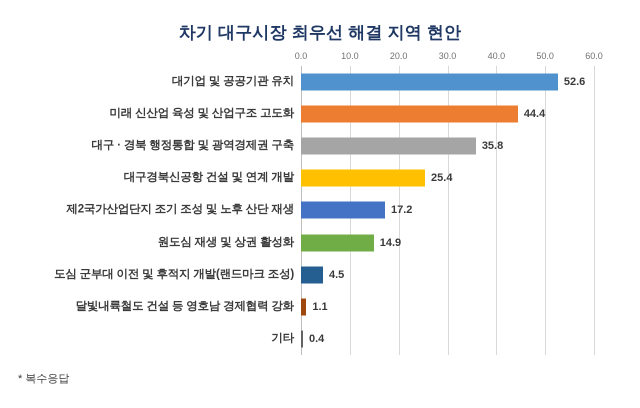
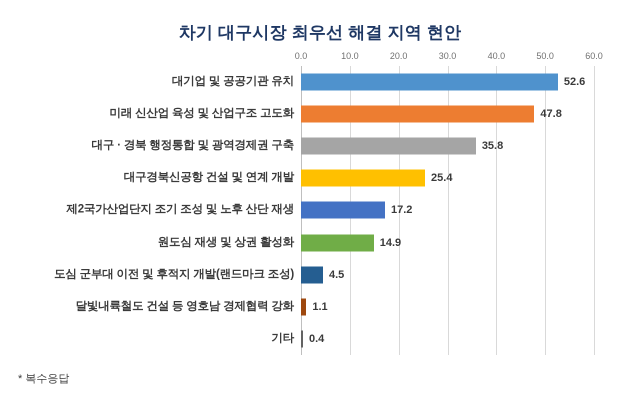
미래 신산업 육성 및 산업구조 고도화: 44.4 -> 47.8
